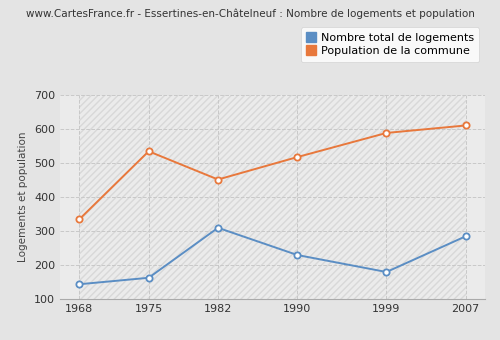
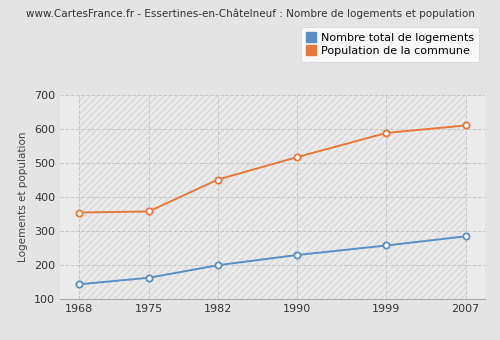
Population de la commune/1968: 335 -> 355
Population de la commune/1975: 535 -> 358
Nombre total de logements/1982: 310 -> 200
Nombre total de logements/1999: 180 -> 258
